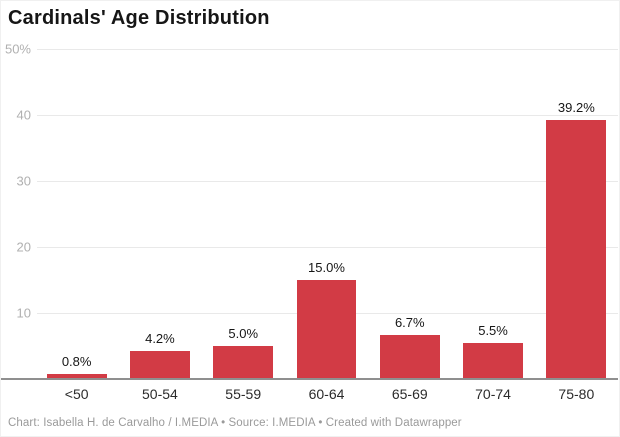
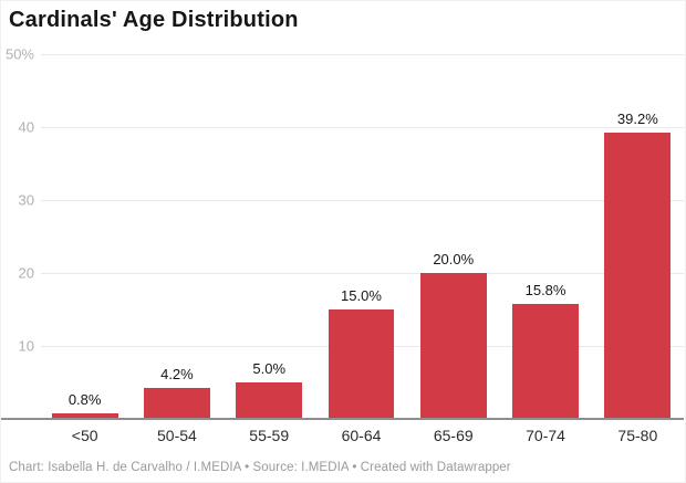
65-69: 6.7% -> 20.0%
70-74: 5.5% -> 15.8%
